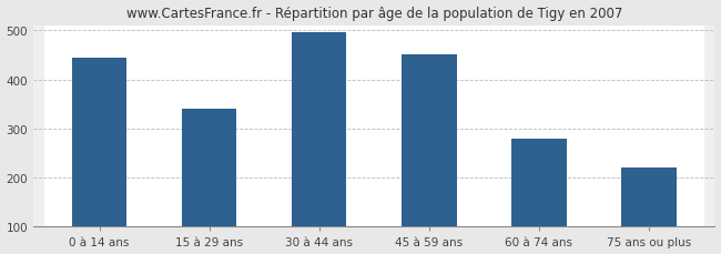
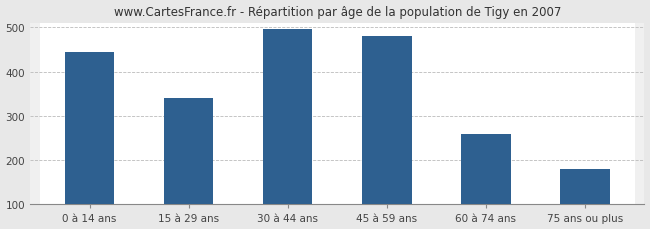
45 à 59 ans: 450 -> 480
60 à 74 ans: 280 -> 260
75 ans ou plus: 220 -> 180
